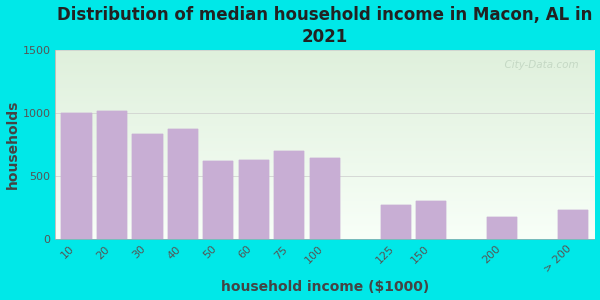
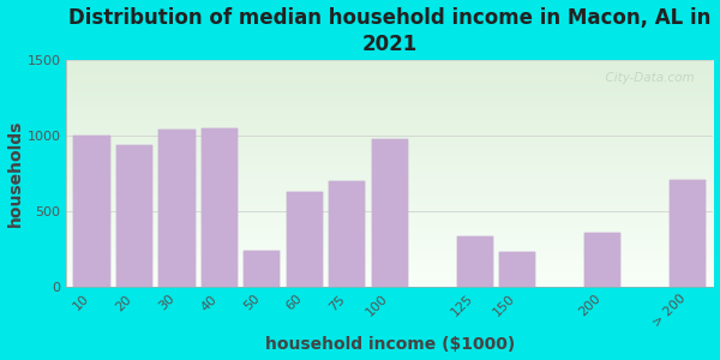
20: 1020 -> 940
30: 830 -> 1040
40: 870 -> 1050
50: 620 -> 240
100: 640 -> 980
125: 270 -> 330
150: 300 -> 230
200: 180 -> 360
> 200: 230 -> 710
